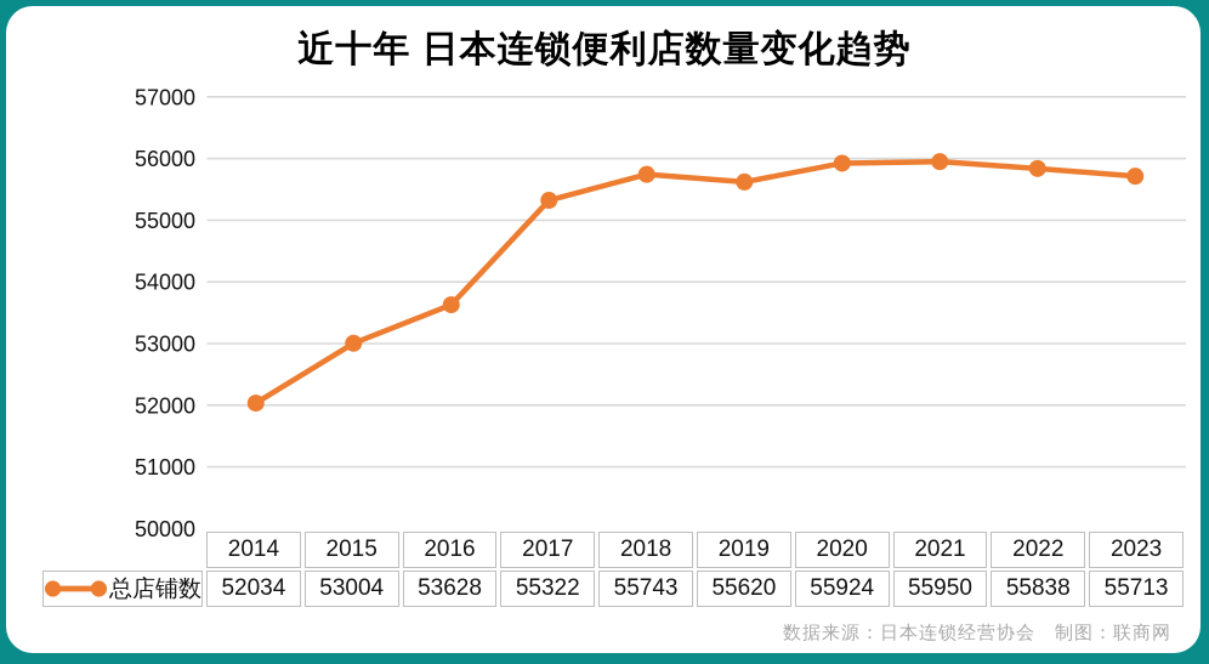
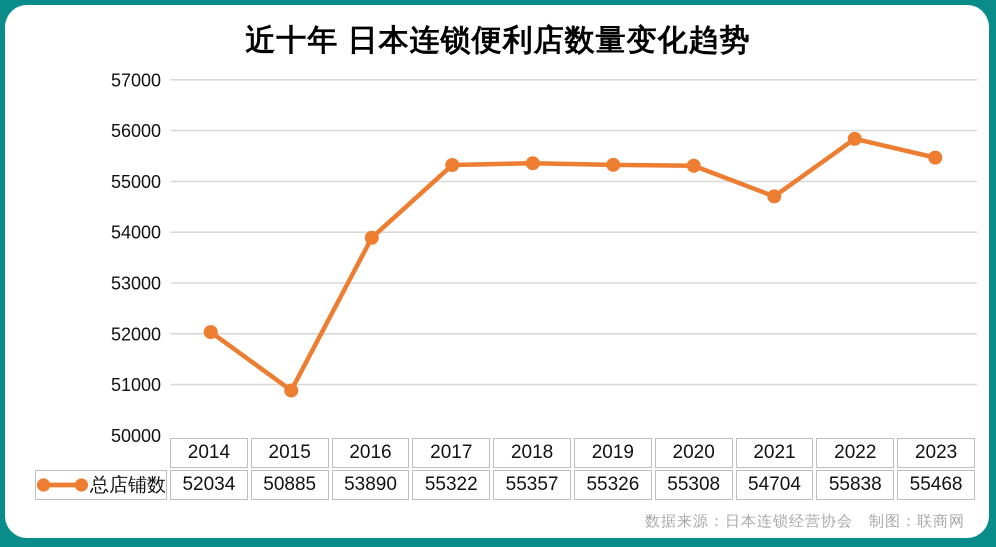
2015: 53004 -> 50885
2016: 53628 -> 53890
2018: 55743 -> 55357
2019: 55620 -> 55326
2020: 55924 -> 55308
2021: 55950 -> 54704
2023: 55713 -> 55468
